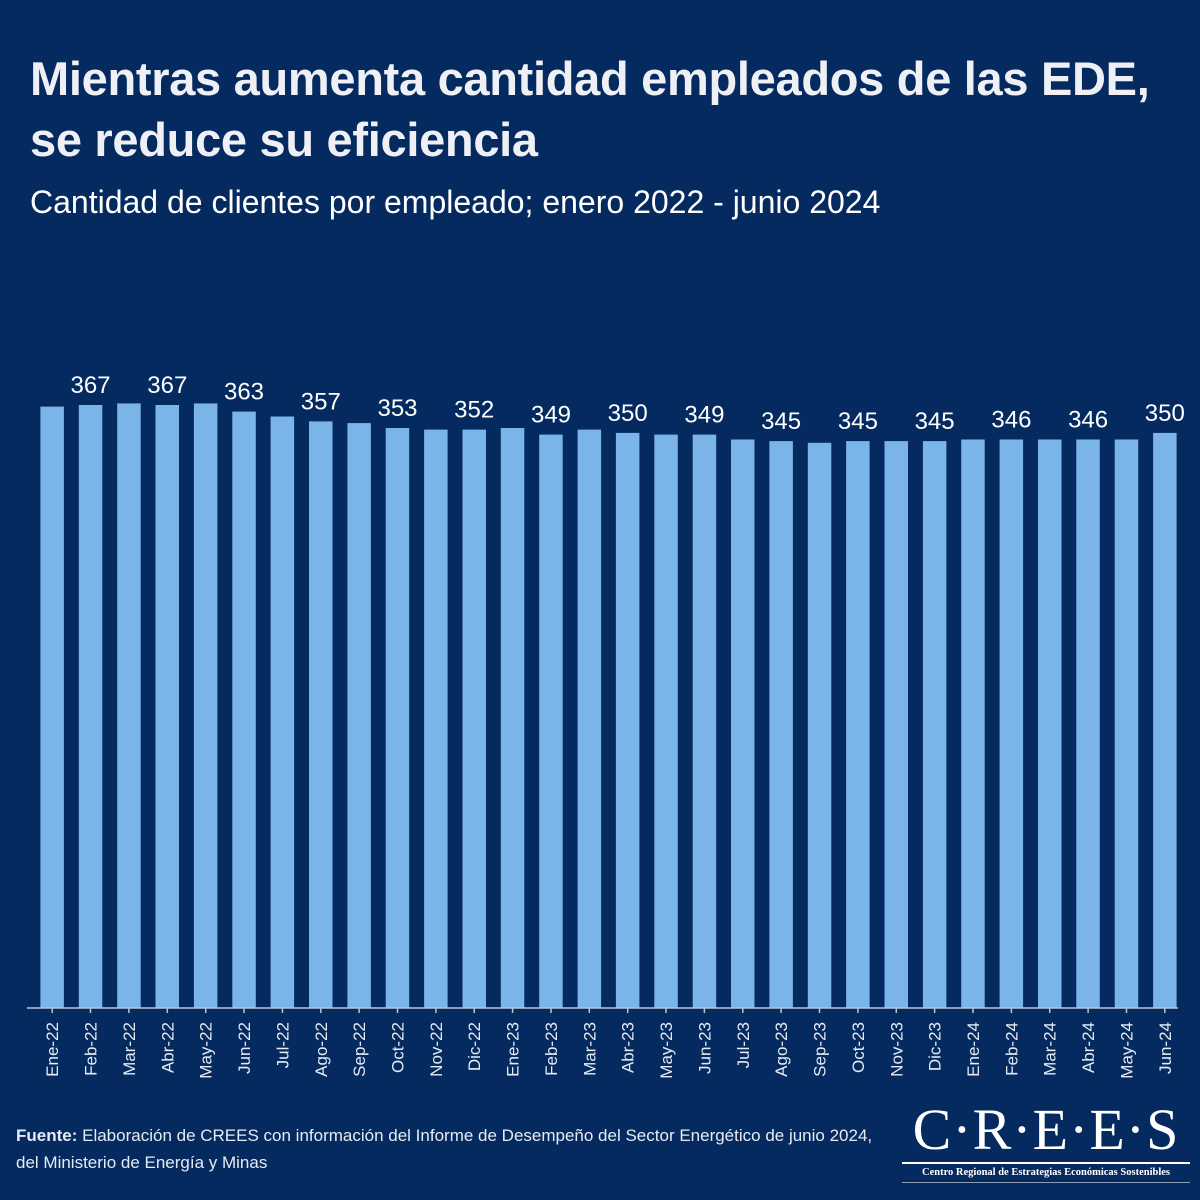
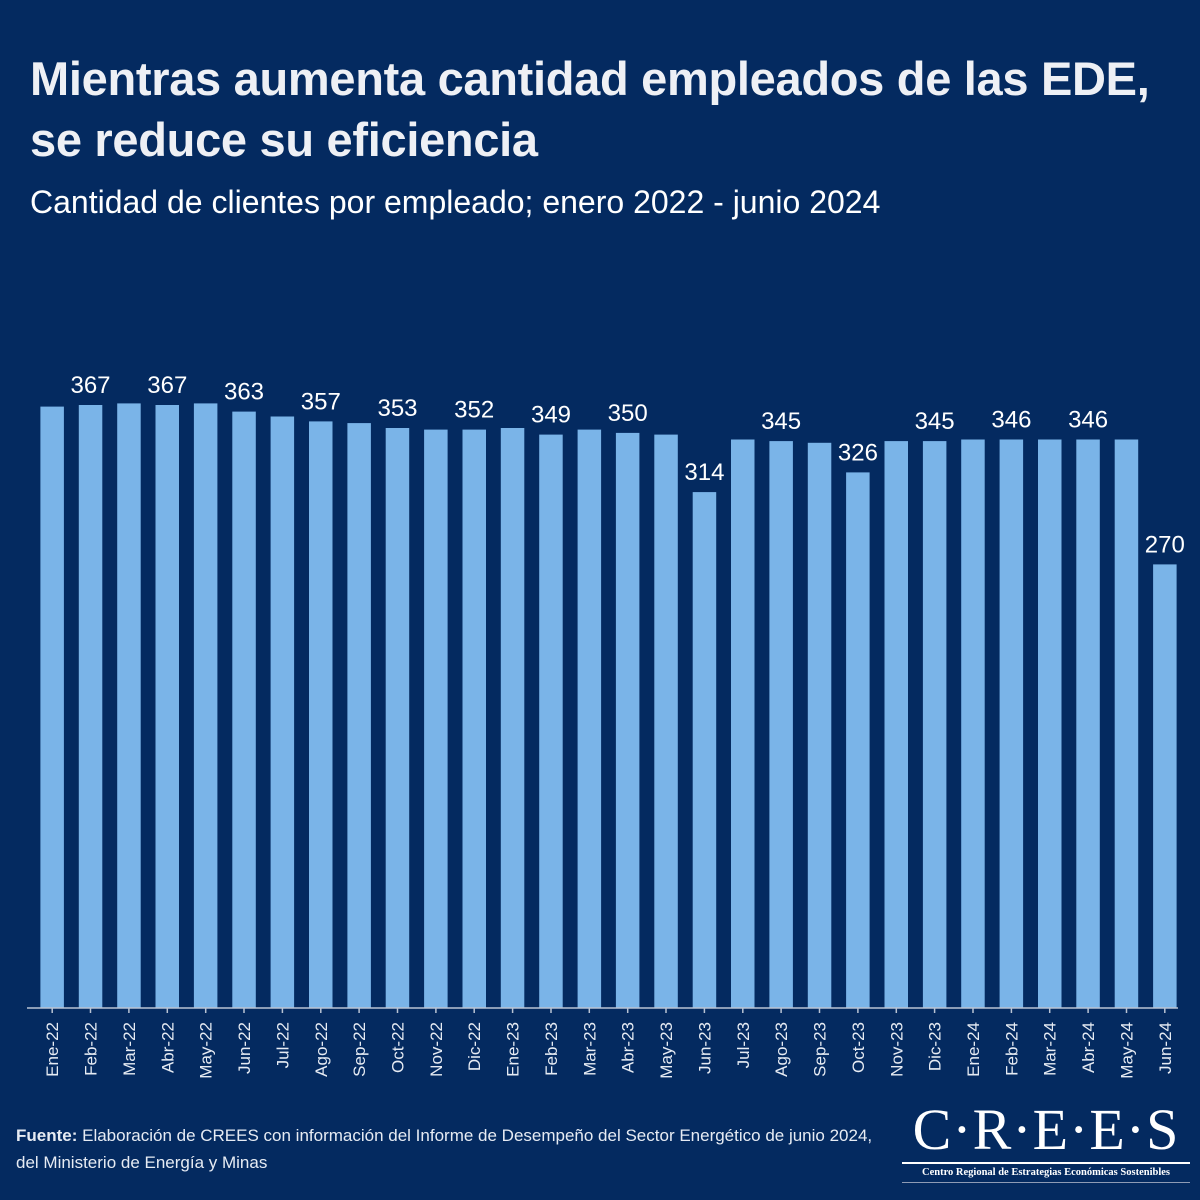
Jun-23: 349 -> 314
Oct-23: 345 -> 326
Jun-24: 350 -> 270
